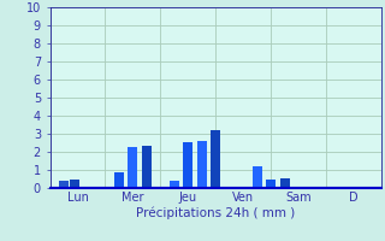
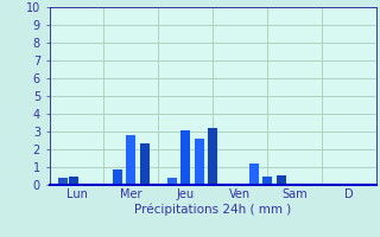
Mer: 2.3 -> 2.8
Jeu: 2.5 -> 3.1
